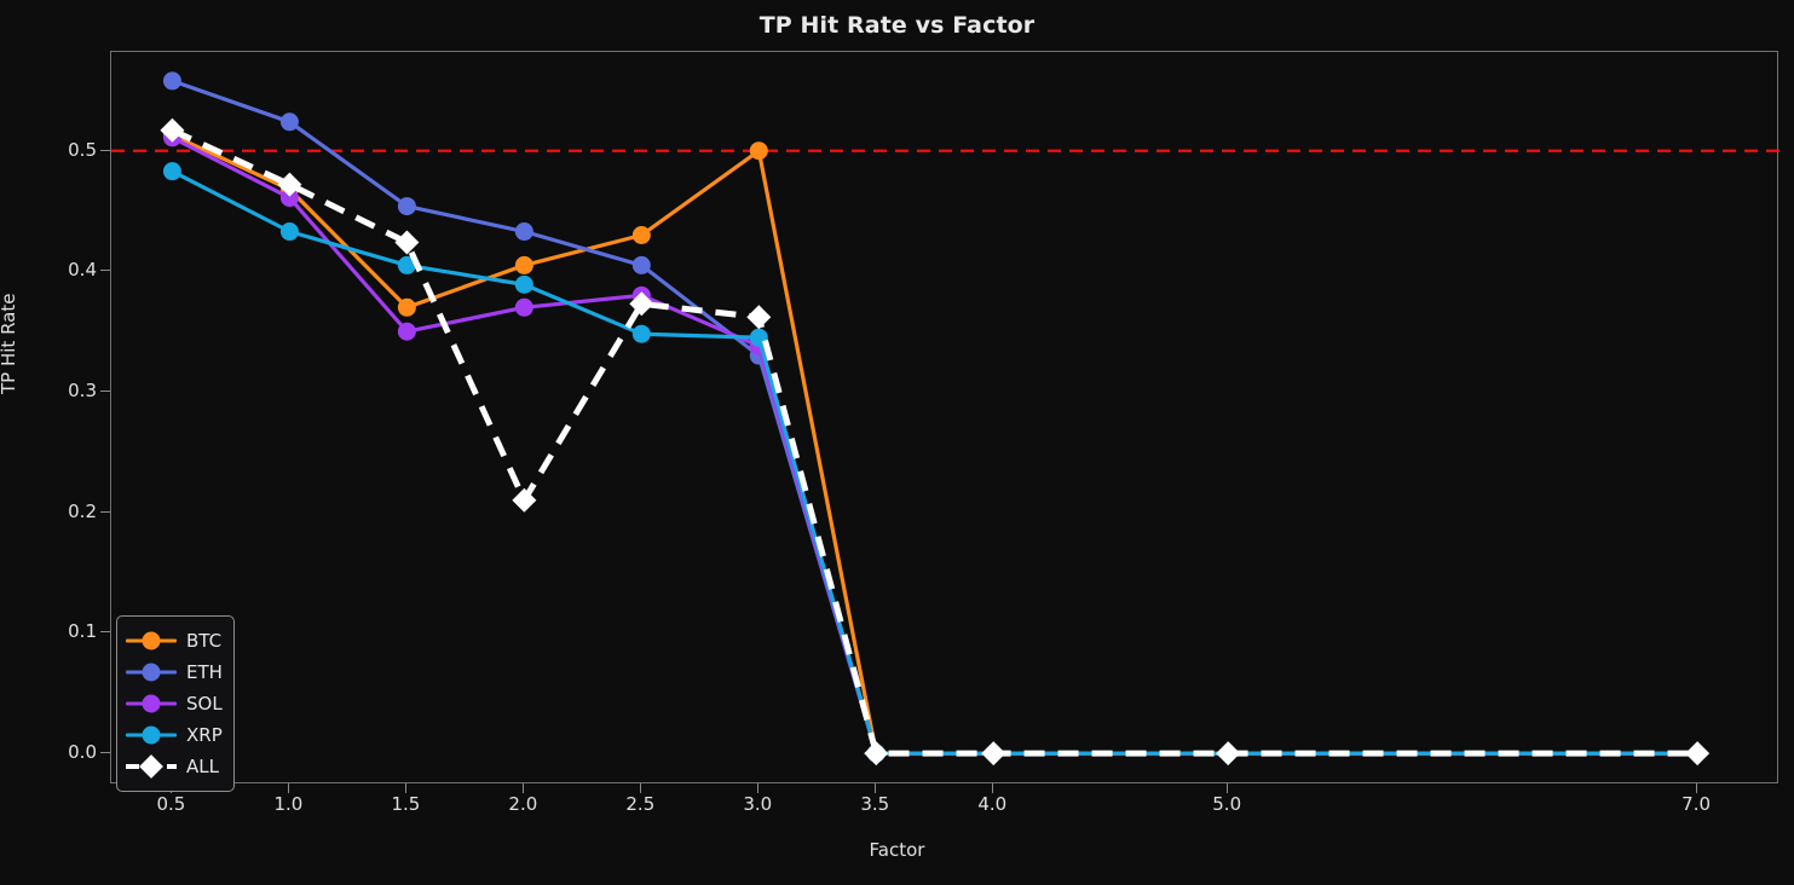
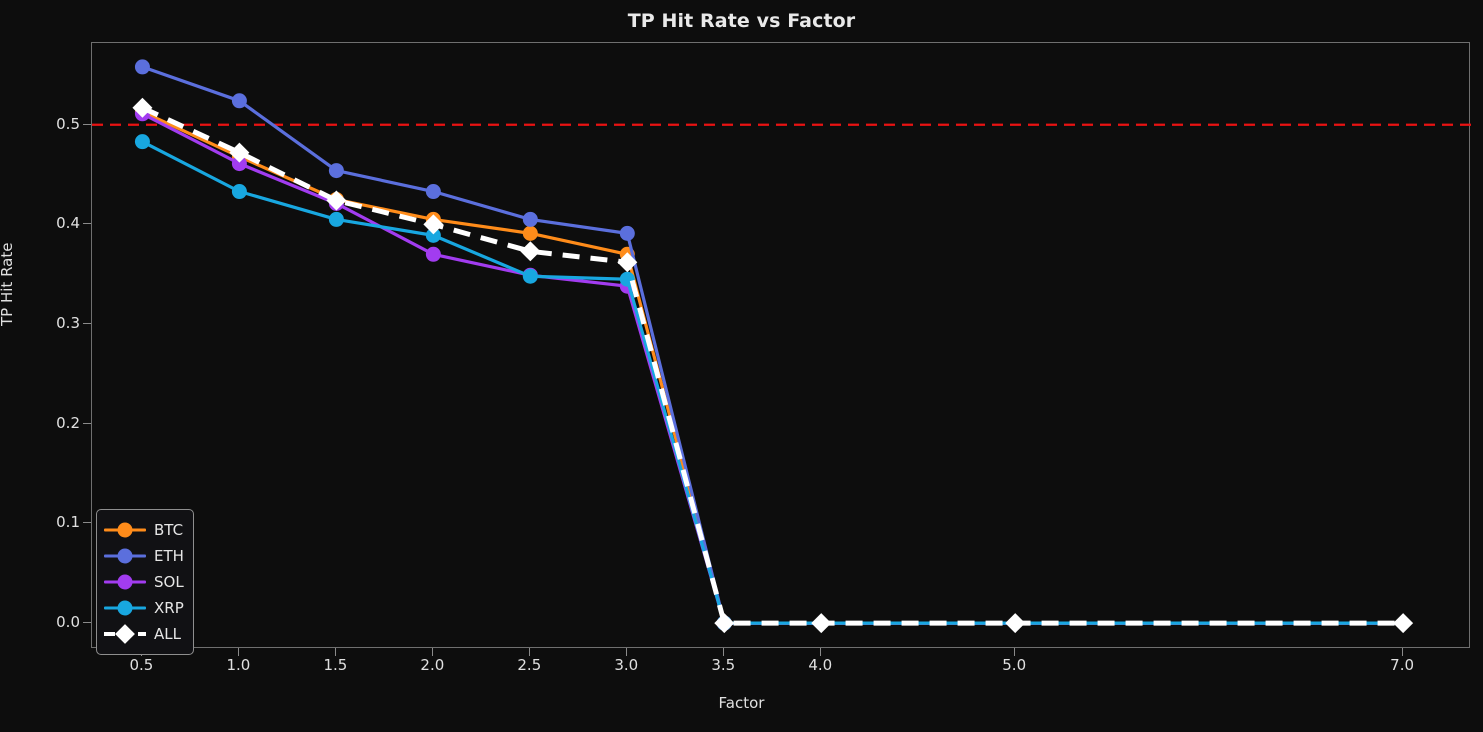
BTC/1.5: 0.37 -> 0.42
SOL/1.5: 0.35 -> 0.42
ALL/2.0: 0.21 -> 0.40
BTC/2.5: 0.43 -> 0.39
SOL/2.5: 0.38 -> 0.35
BTC/3.0: 0.50 -> 0.37
ETH/3.0: 0.33 -> 0.39
